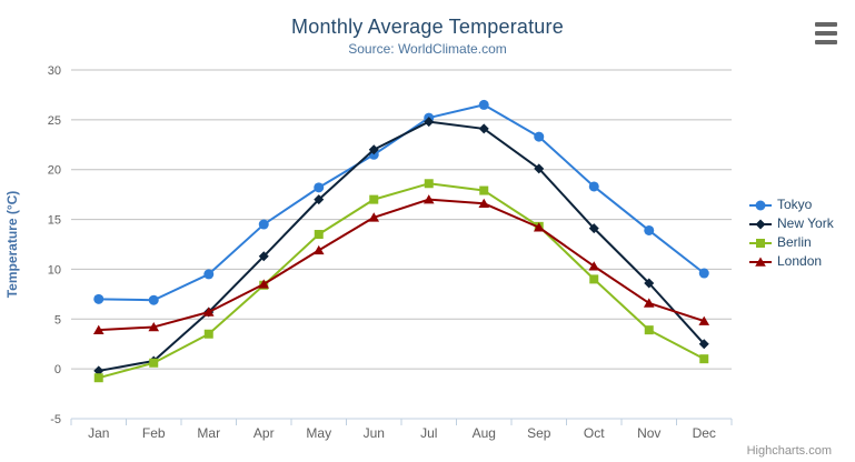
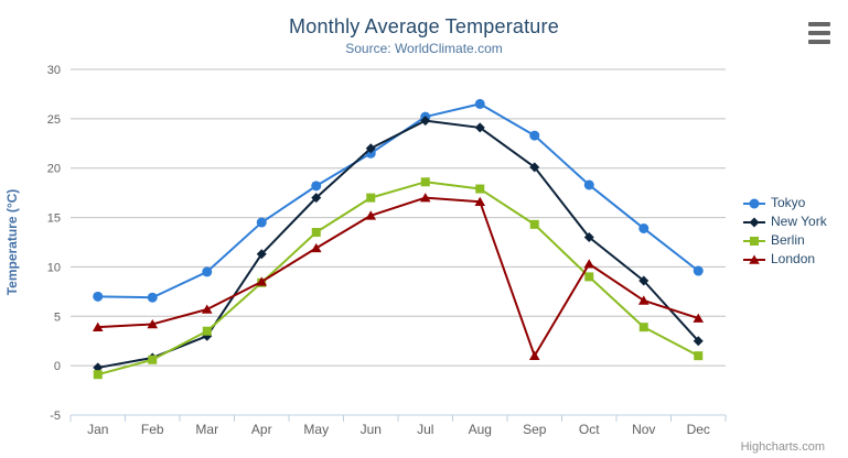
New York/Mar: 6 -> 3
London/Sep: 14 -> 1
New York/Oct: 14 -> 13
